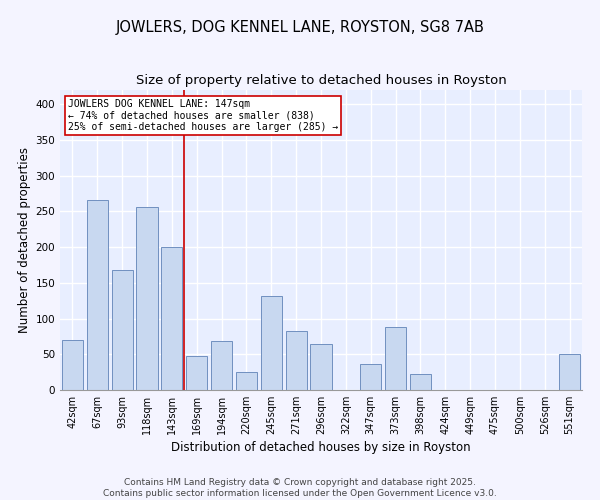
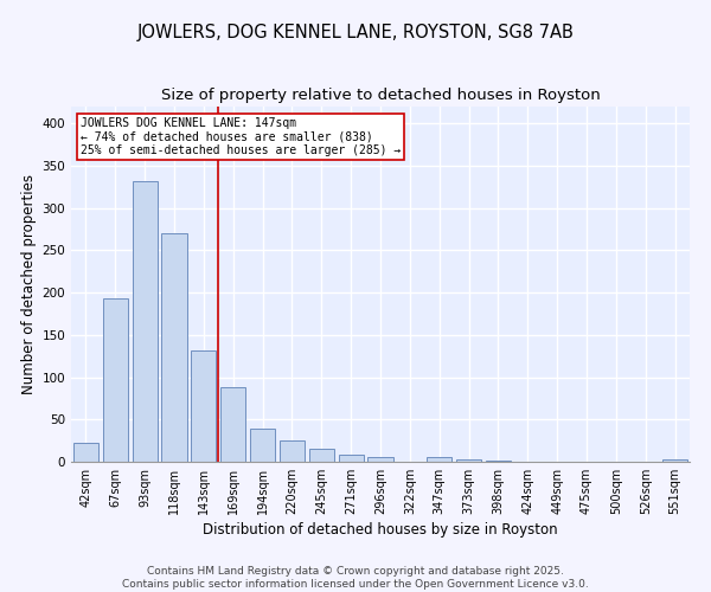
42sqm: 70 -> 22
67sqm: 266 -> 193
93sqm: 168 -> 332
118sqm: 256 -> 270
143sqm: 200 -> 131
169sqm: 48 -> 88
194sqm: 68 -> 39
245sqm: 132 -> 15
271sqm: 82 -> 8
296sqm: 64 -> 5
347sqm: 36 -> 5
373sqm: 88 -> 3
398sqm: 22 -> 2
551sqm: 50 -> 3
